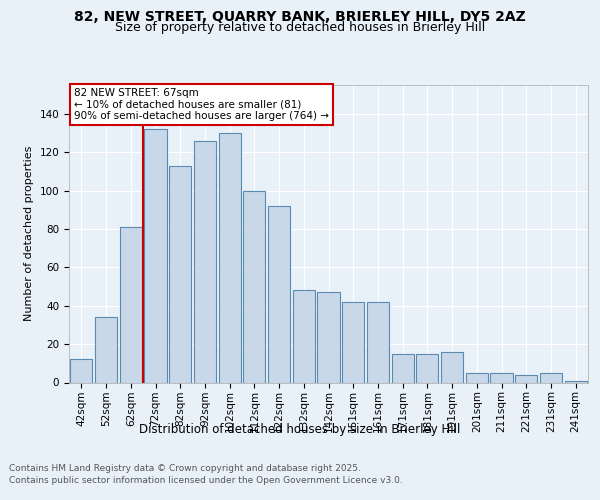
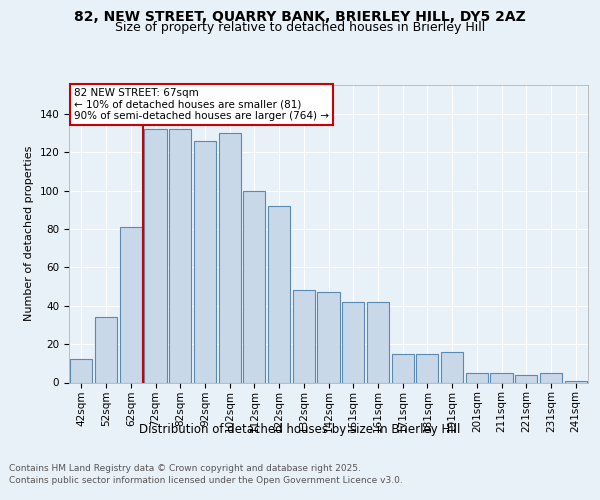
82sqm: 113 -> 132
